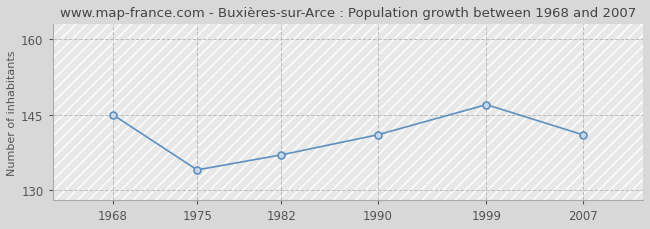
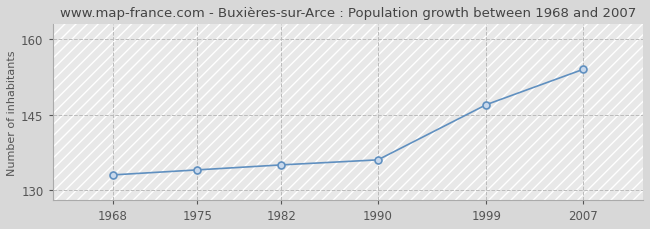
1968: 145 -> 133
1982: 137 -> 135
1990: 141 -> 136
2007: 141 -> 154
